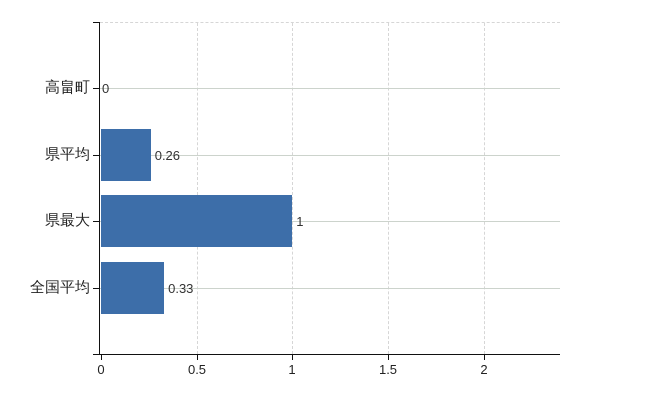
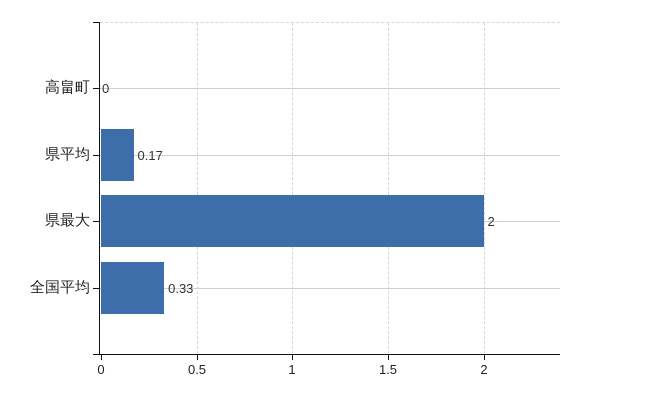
県平均: 0.26 -> 0.17
県最大: 1 -> 2
